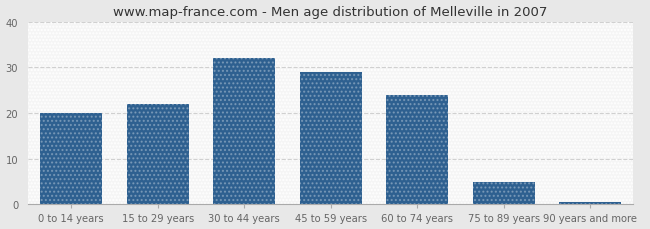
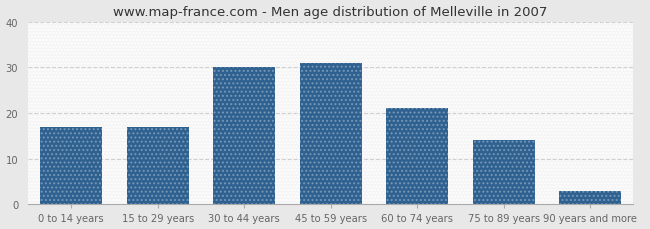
0 to 14 years: 20.0 -> 17.0
15 to 29 years: 22.0 -> 17.0
30 to 44 years: 32.0 -> 30.0
45 to 59 years: 29.0 -> 31.0
60 to 74 years: 24.0 -> 21.0
75 to 89 years: 5.0 -> 14.0
90 years and more: 0.5 -> 3.0
